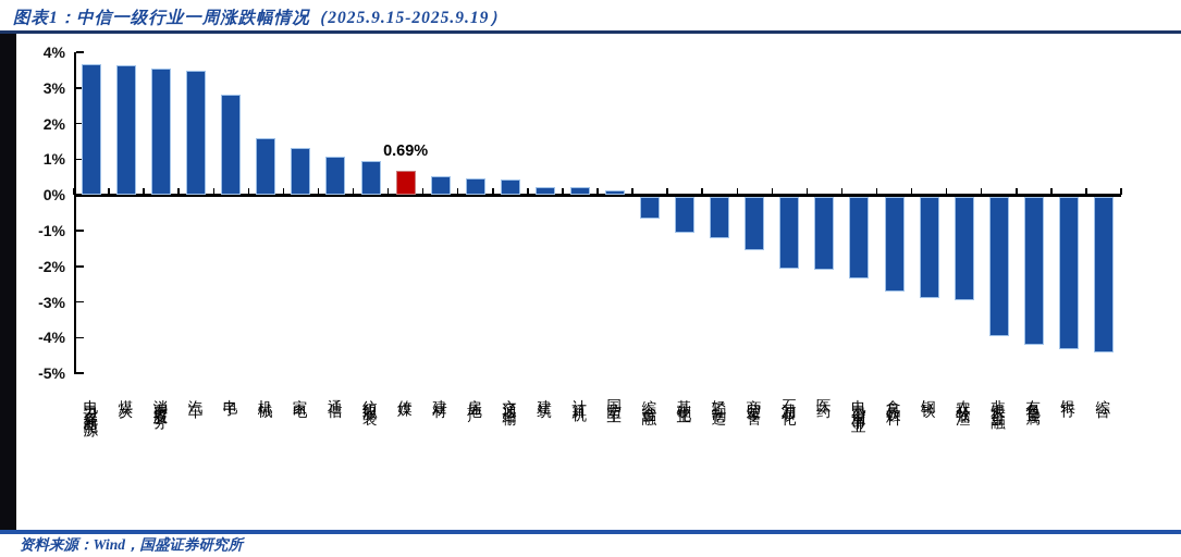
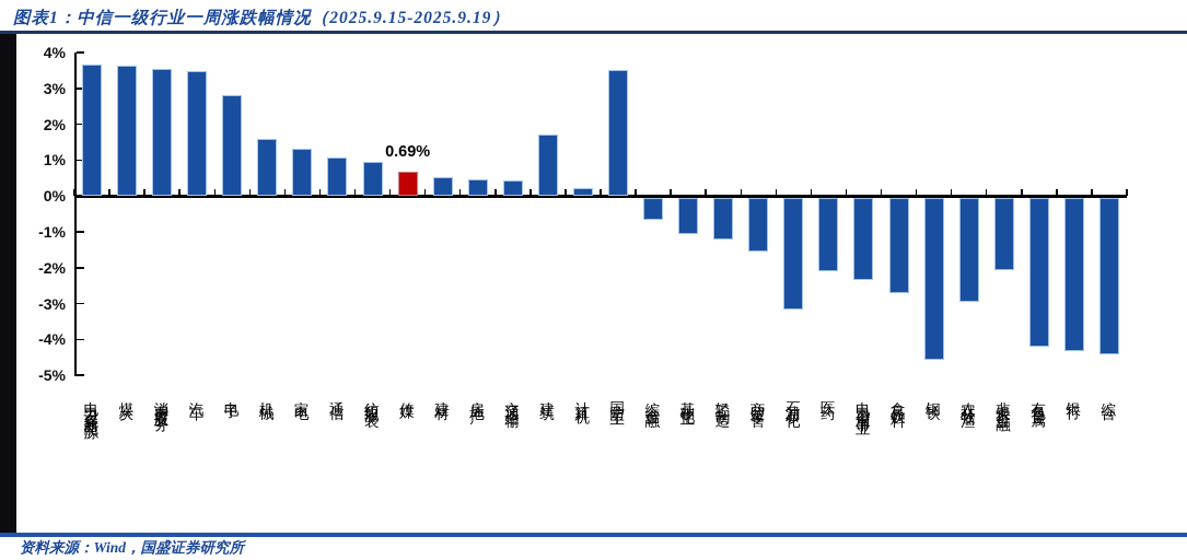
建筑: 0.2% -> 1.7%
国防军工: 0.1% -> 3.5%
石油石化: -2.0% -> -3.1%
钢铁: -2.8% -> -4.5%
非银行金融: -3.9% -> -2.0%
